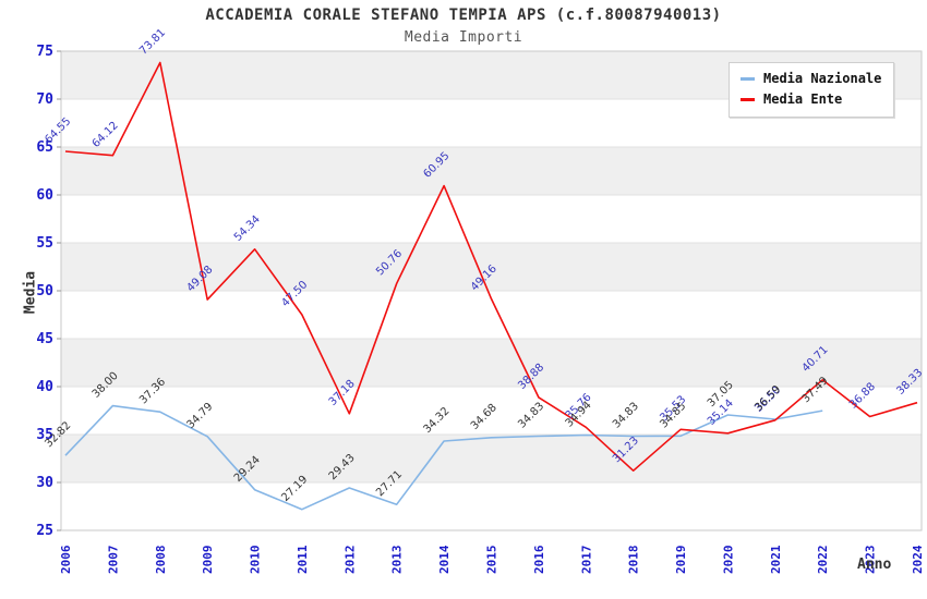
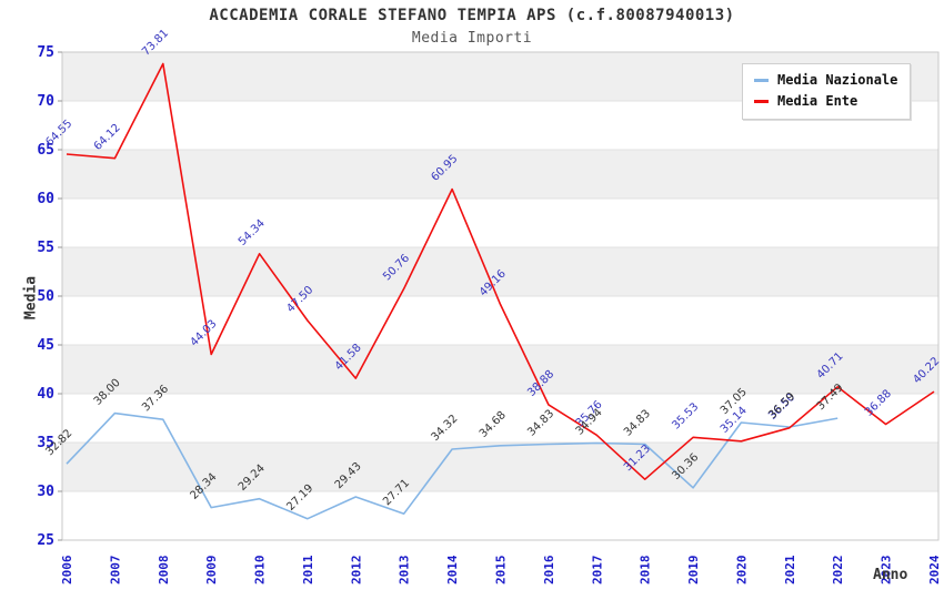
Media Nazionale/2009: 34.79 -> 28.34
Media Ente/2009: 49.08 -> 44.03
Media Ente/2012: 37.18 -> 41.58
Media Nazionale/2019: 34.85 -> 30.36
Media Ente/2024: 38.33 -> 40.22
